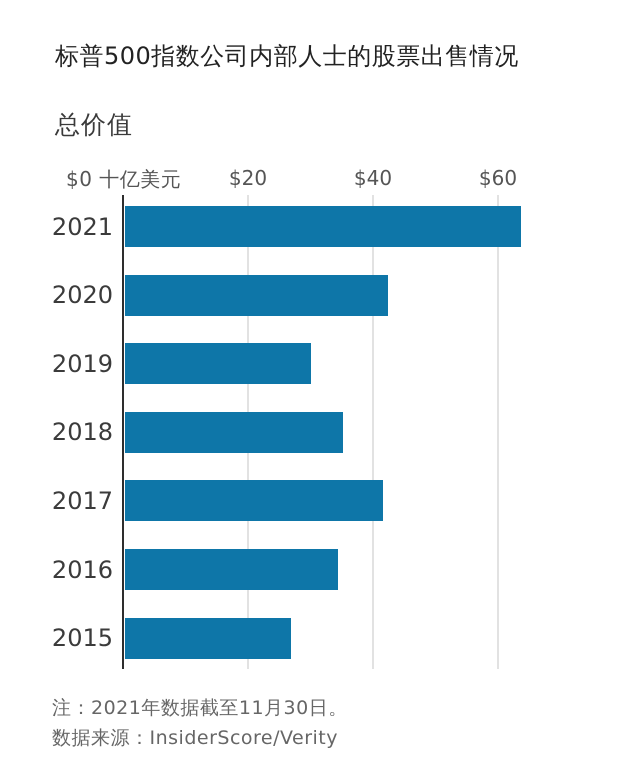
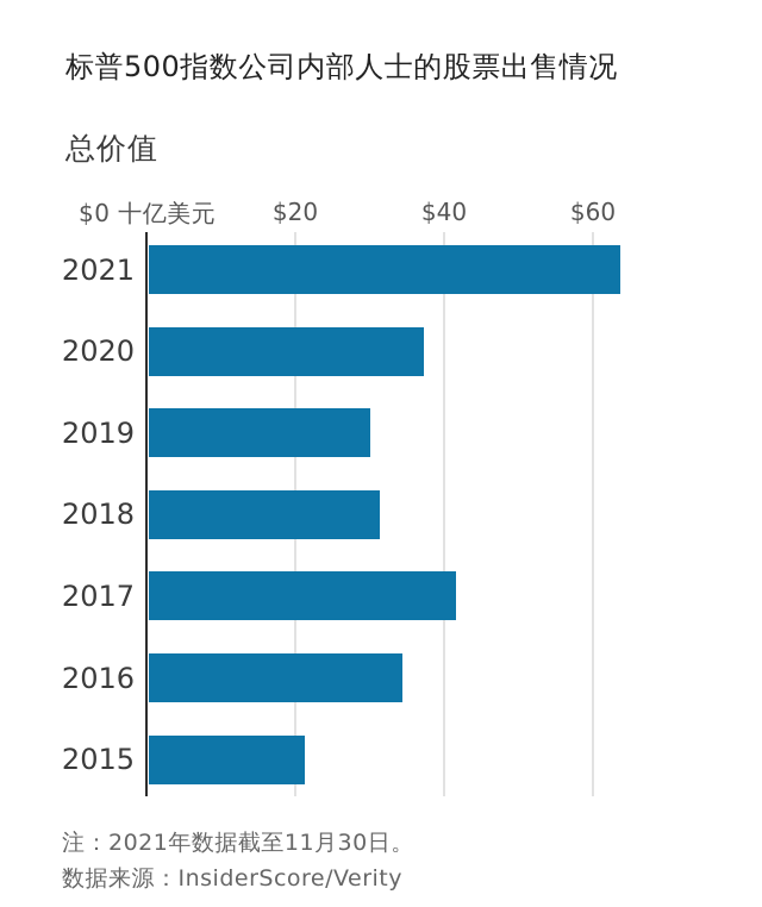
2020: $42 -> $37
2018: $35 -> $31
2015: $27 -> $21
